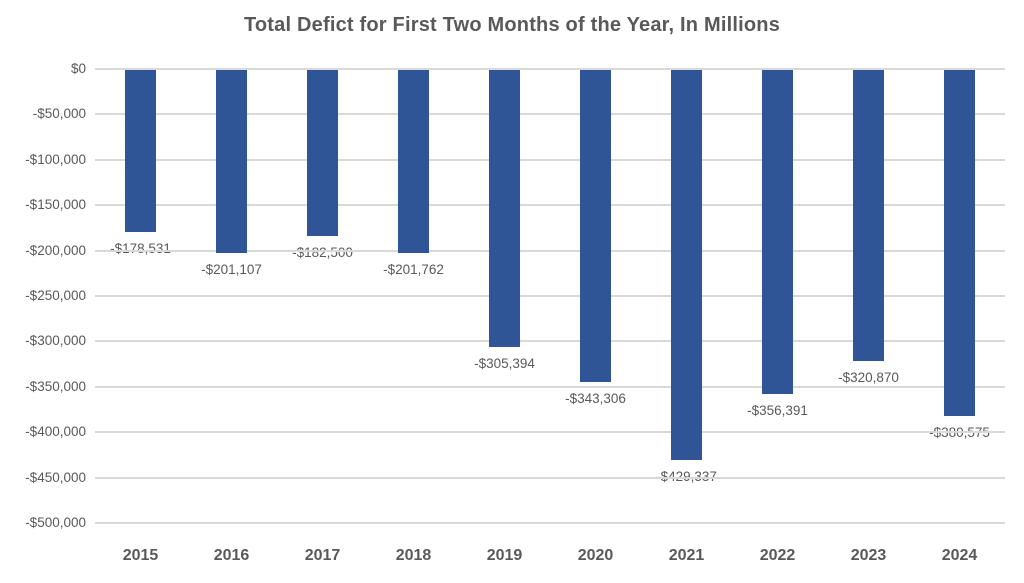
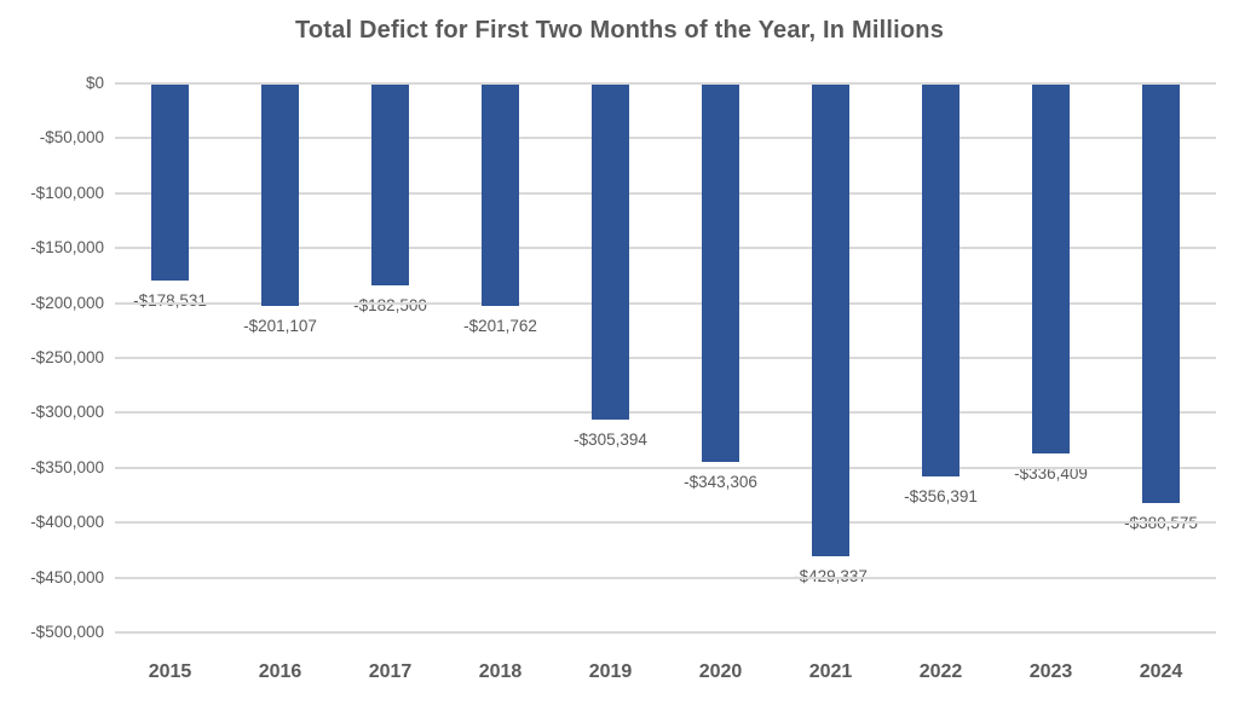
2023: -$320,870 -> -$336,409
